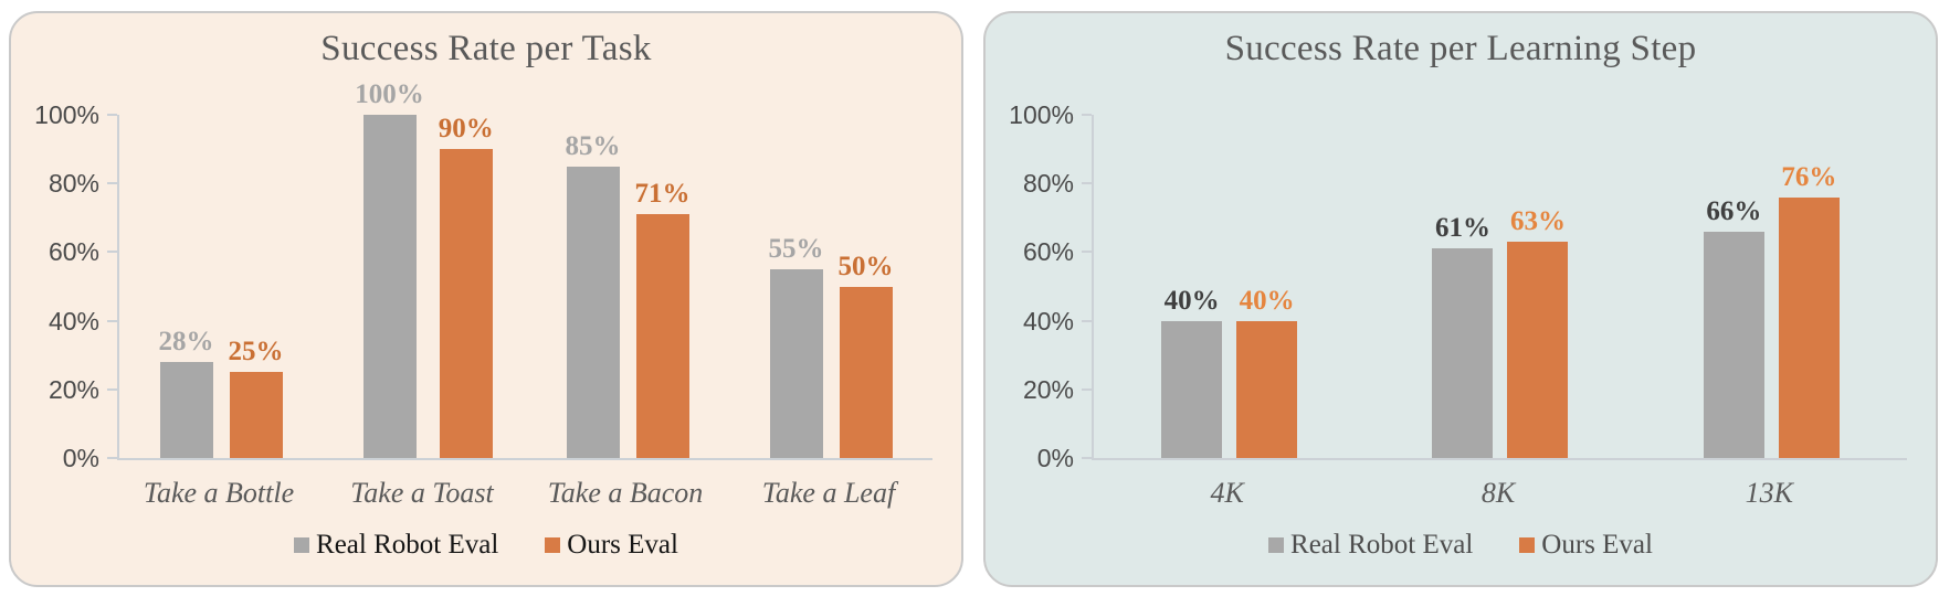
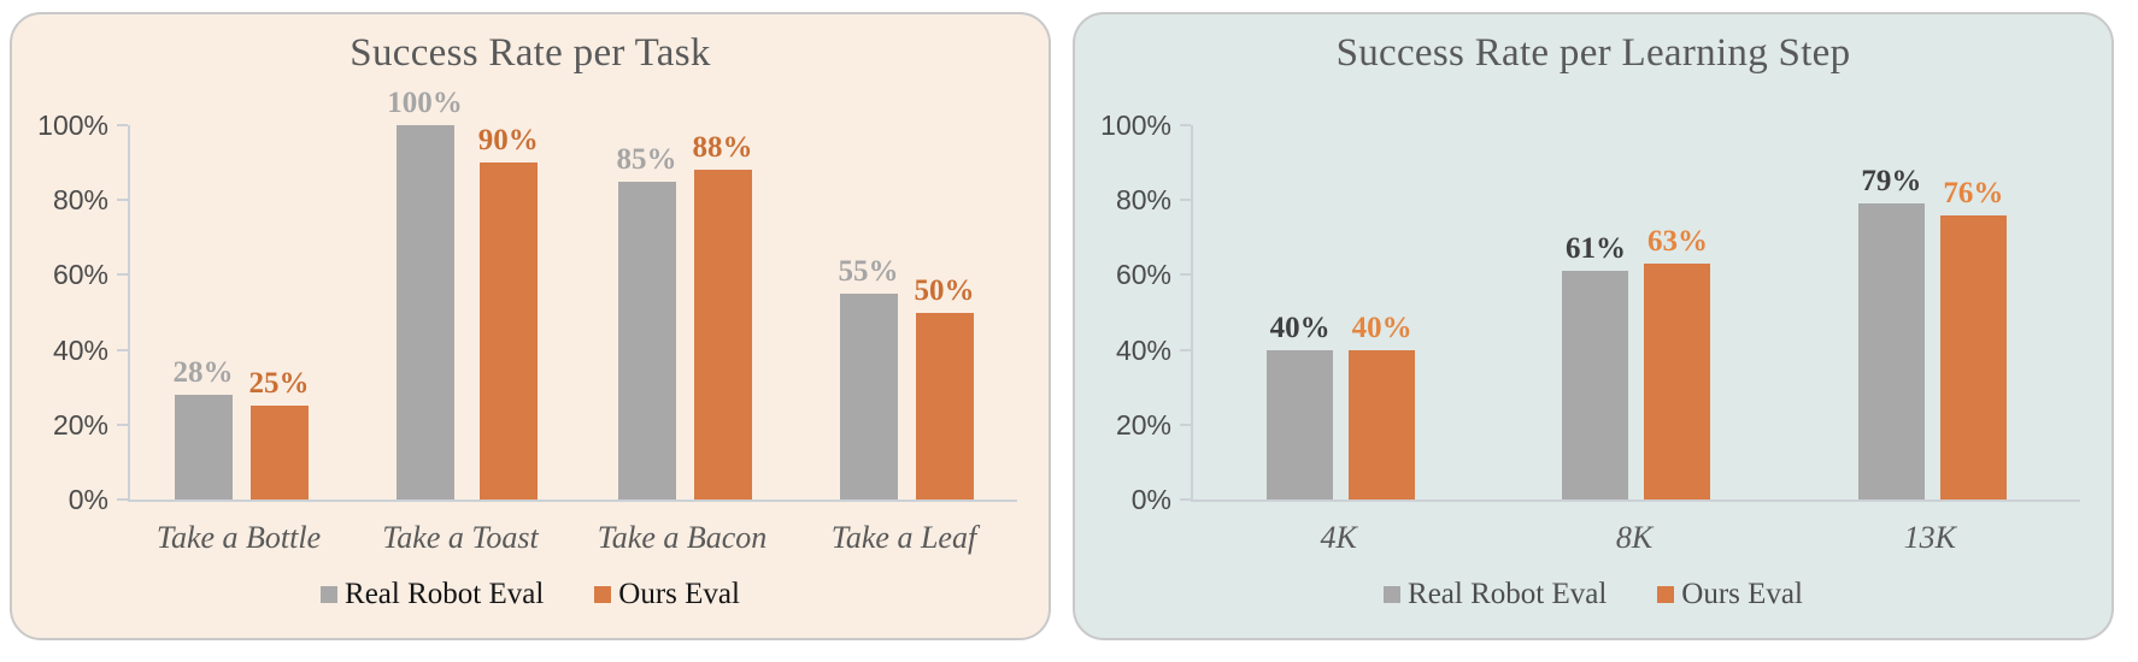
Success Rate per Task/Ours Eval/Take a Bacon: 71% -> 88%
Success Rate per Learning Step/Real Robot Eval/13K: 66% -> 79%
